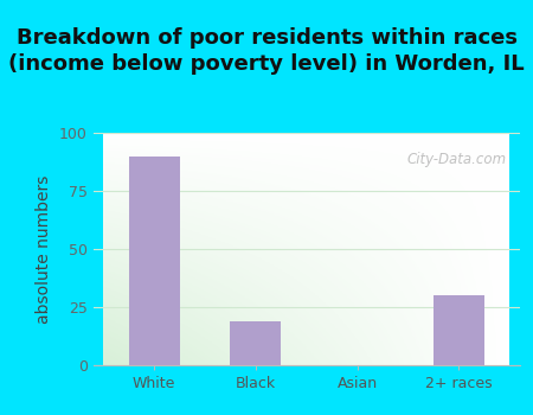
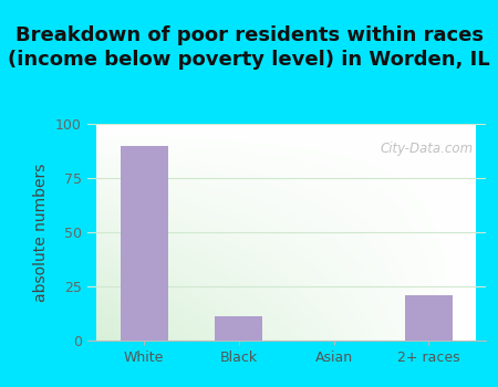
Black: 19 -> 11
2+ races: 30 -> 21
